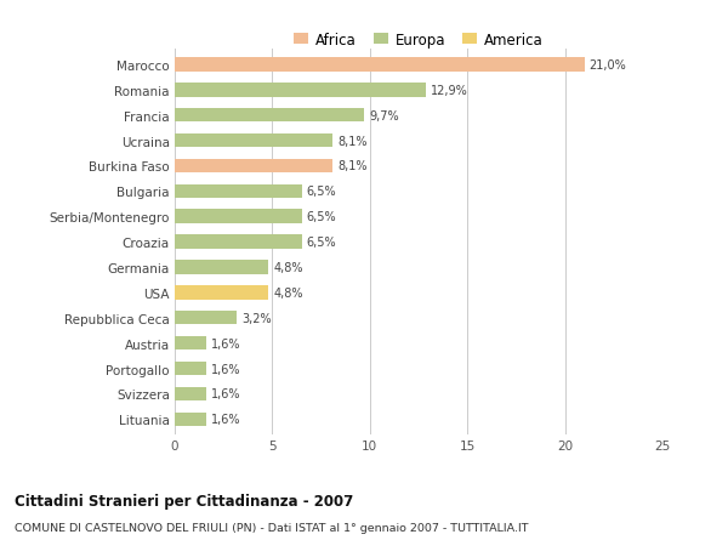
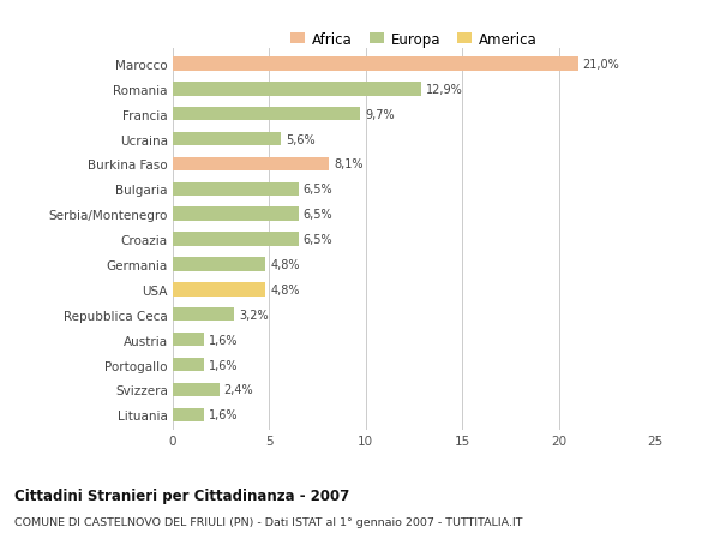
Ucraina: 8,1% -> 5,6%
Svizzera: 1,6% -> 2,4%
